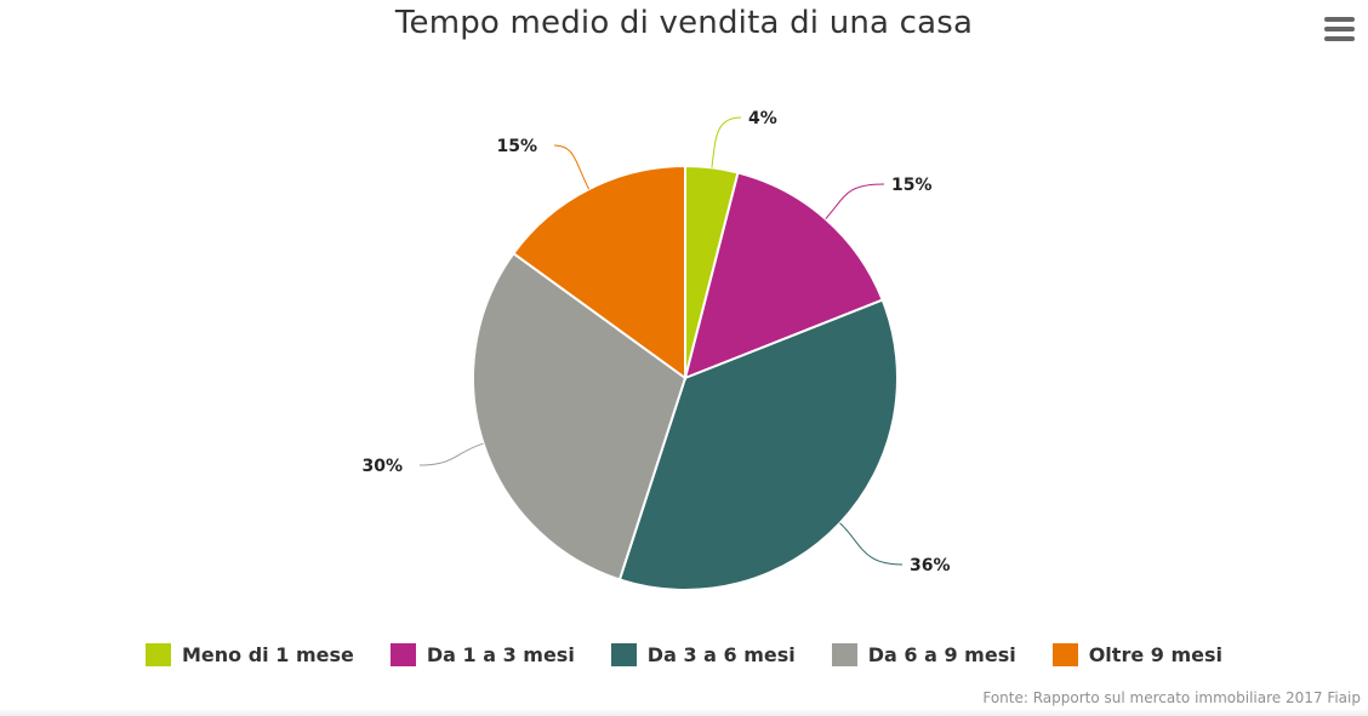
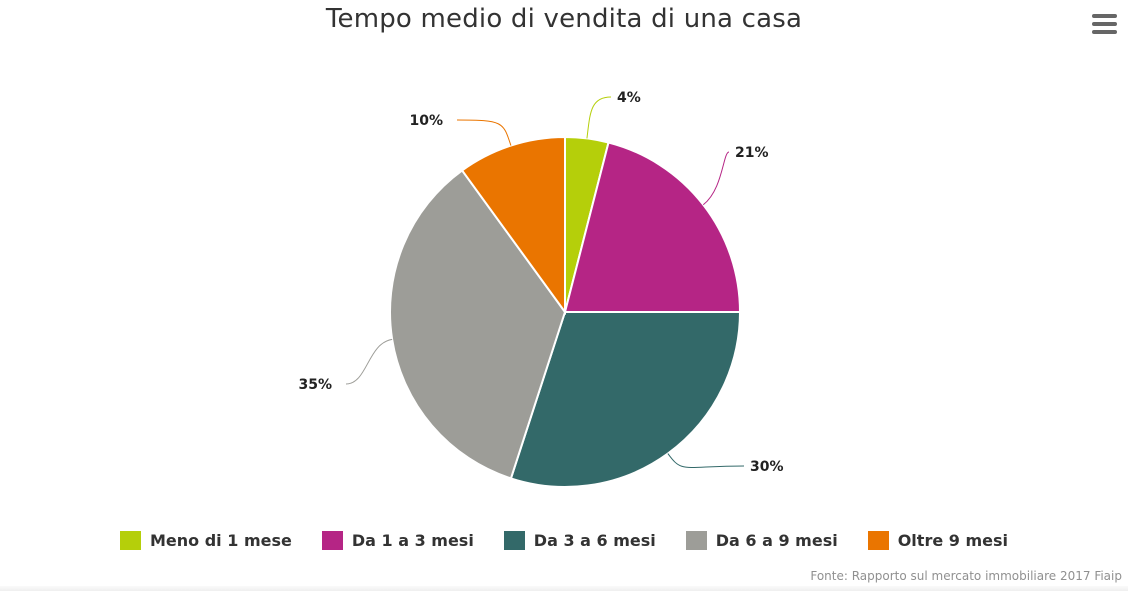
Da 1 a 3 mesi: 15% -> 21%
Da 3 a 6 mesi: 36% -> 30%
Da 6 a 9 mesi: 30% -> 35%
Oltre 9 mesi: 15% -> 10%
